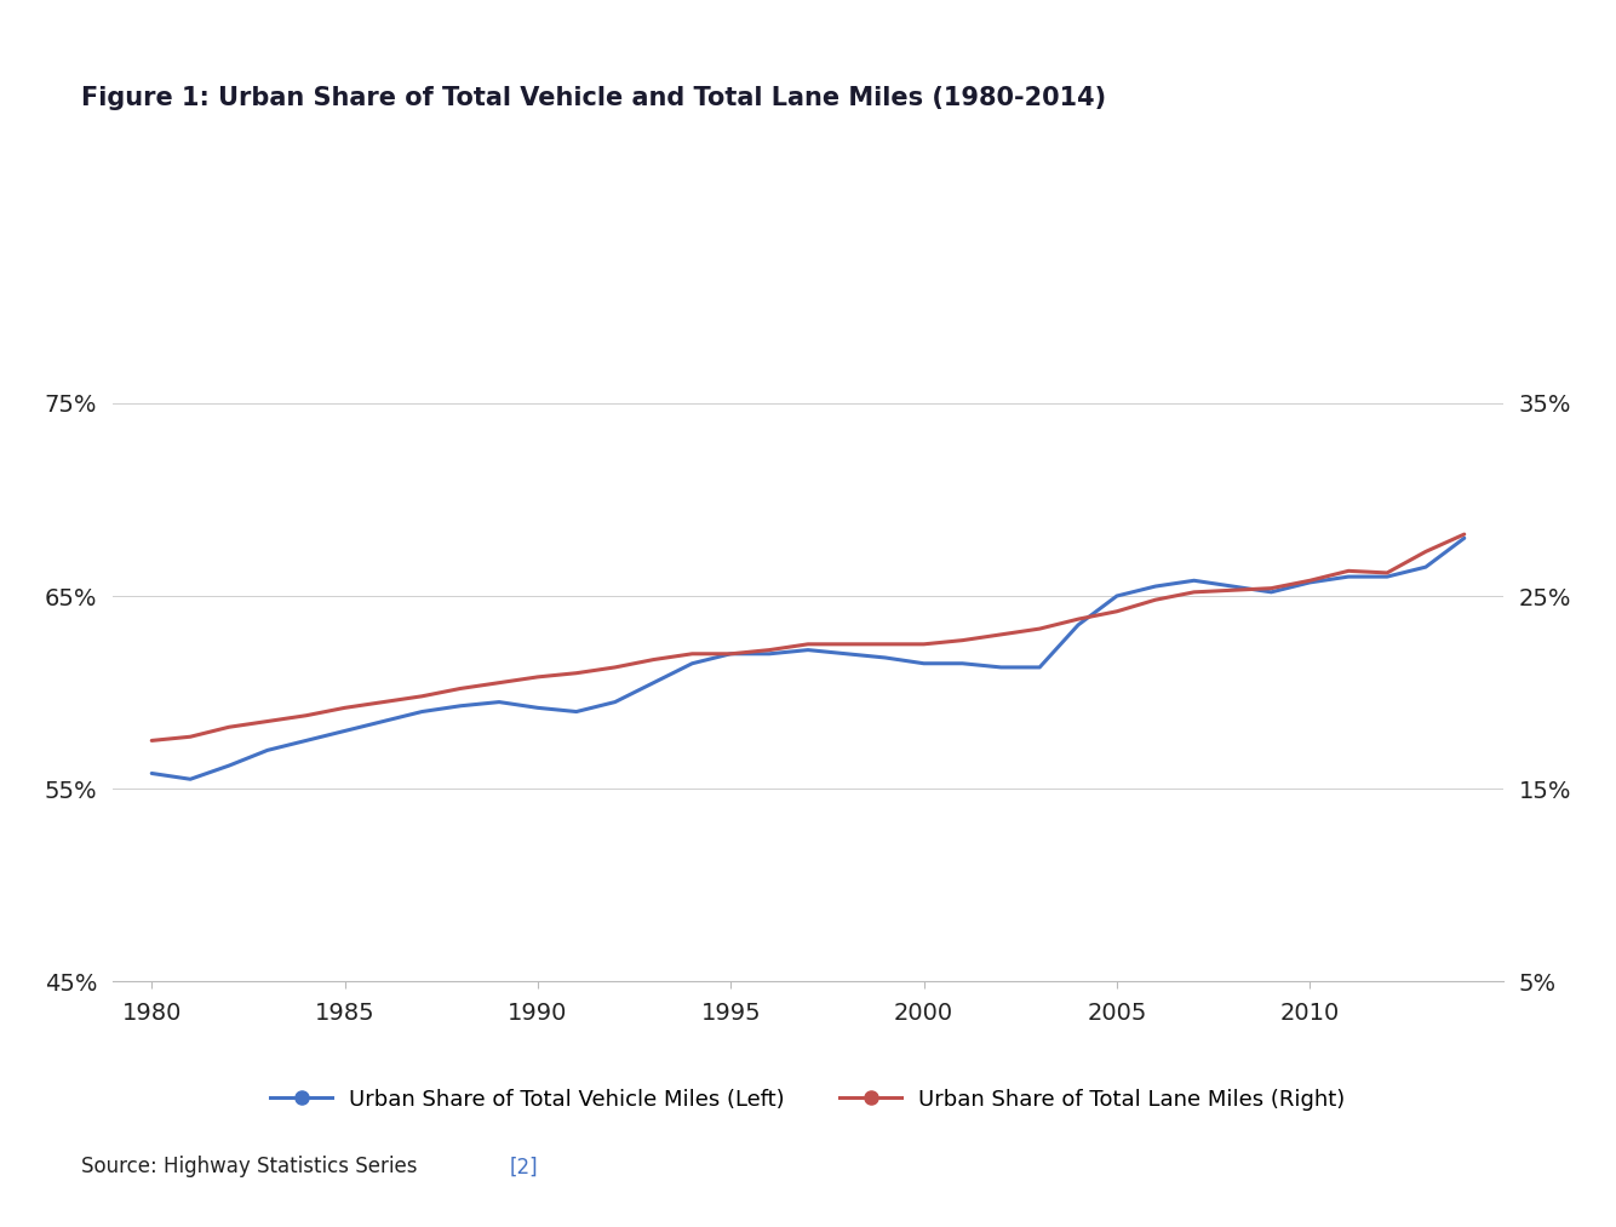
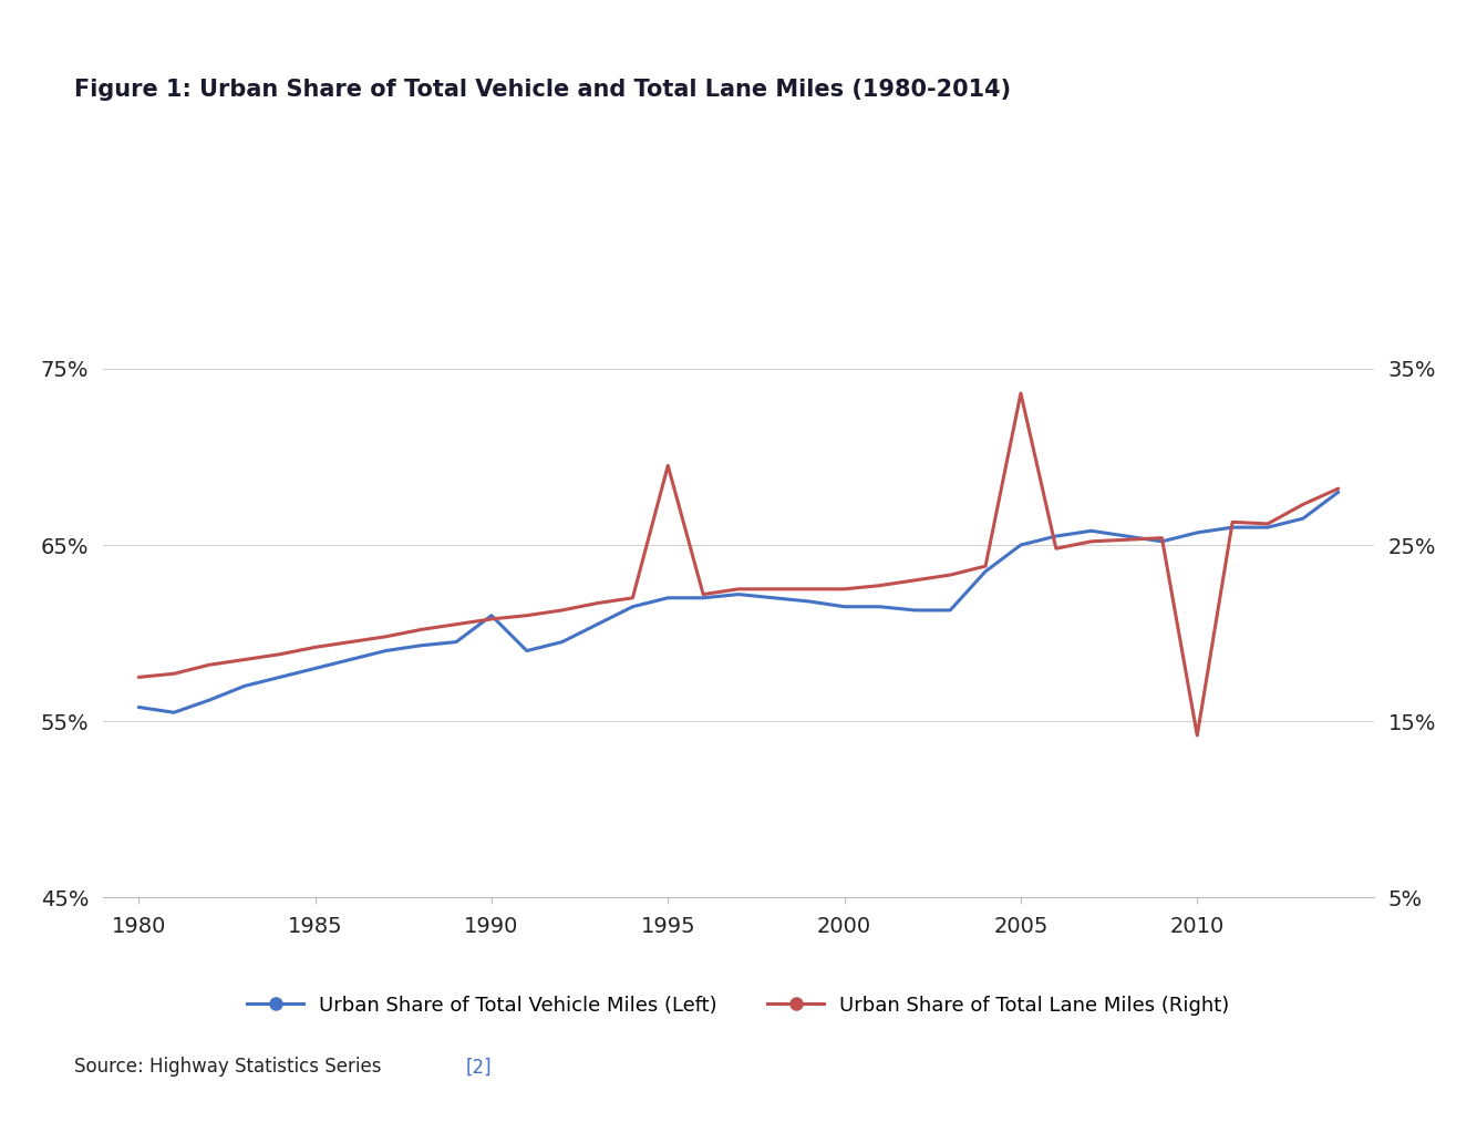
Urban Share of Total Vehicle Miles (Left)/1990: 59.2% -> 61.0%
Urban Share of Total Lane Miles (Right)/1995: 22.0% -> 29.5%
Urban Share of Total Lane Miles (Right)/2005: 24.2% -> 33.6%
Urban Share of Total Lane Miles (Right)/2010: 25.8% -> 14.2%
